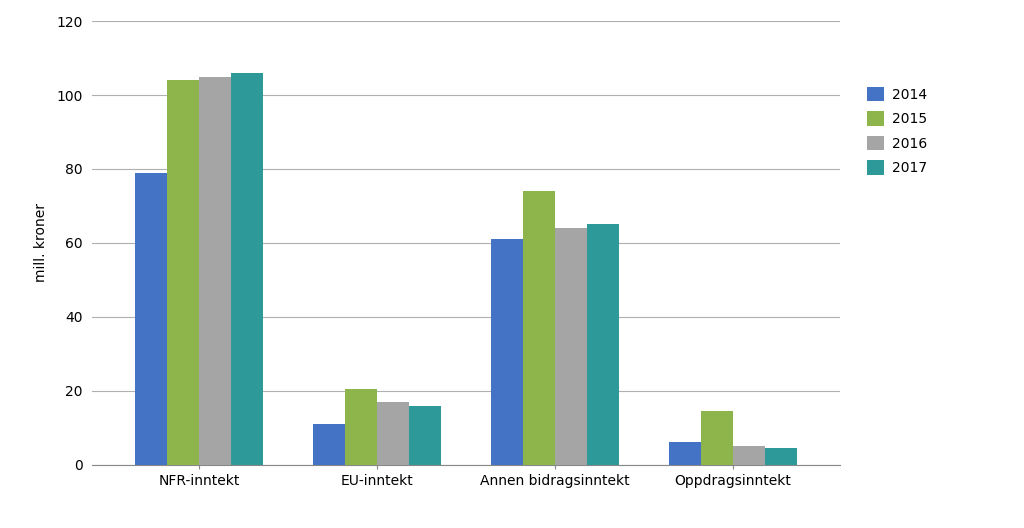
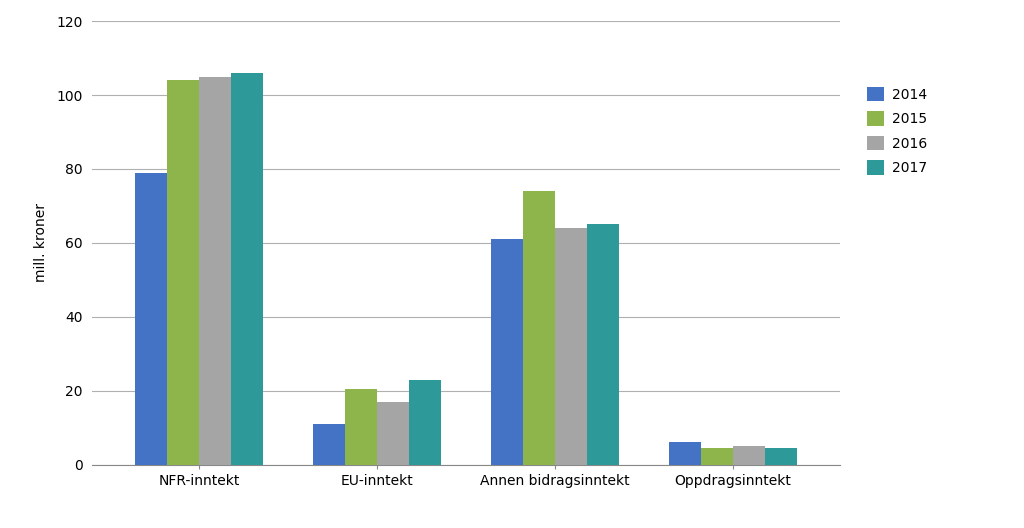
2017/EU-inntekt: 16.0 -> 23.0
2015/Oppdragsinntekt: 14.5 -> 4.5
